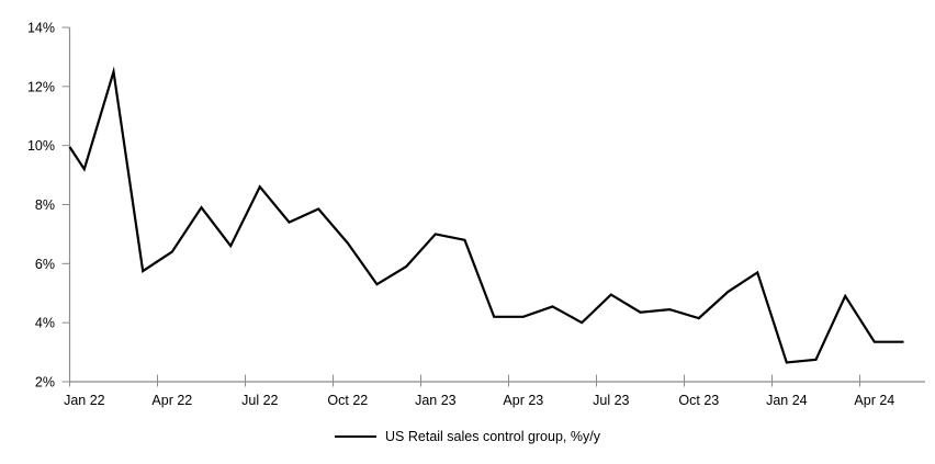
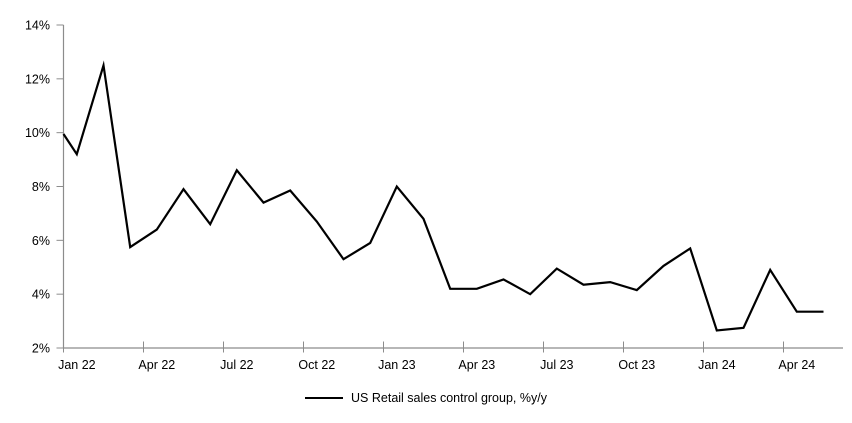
Jan 23: 7.0% -> 8.0%
